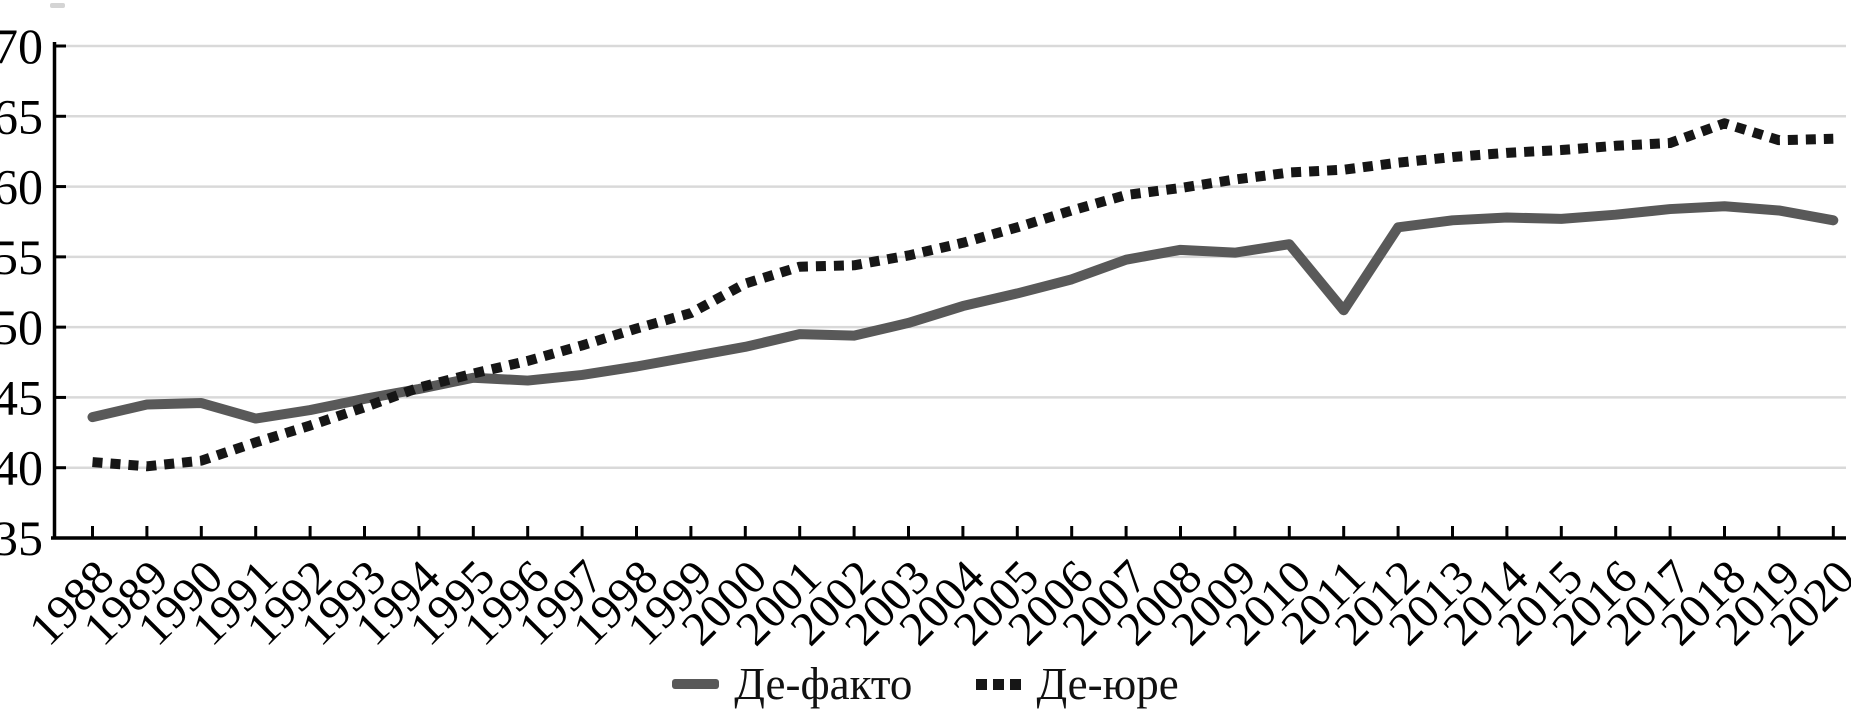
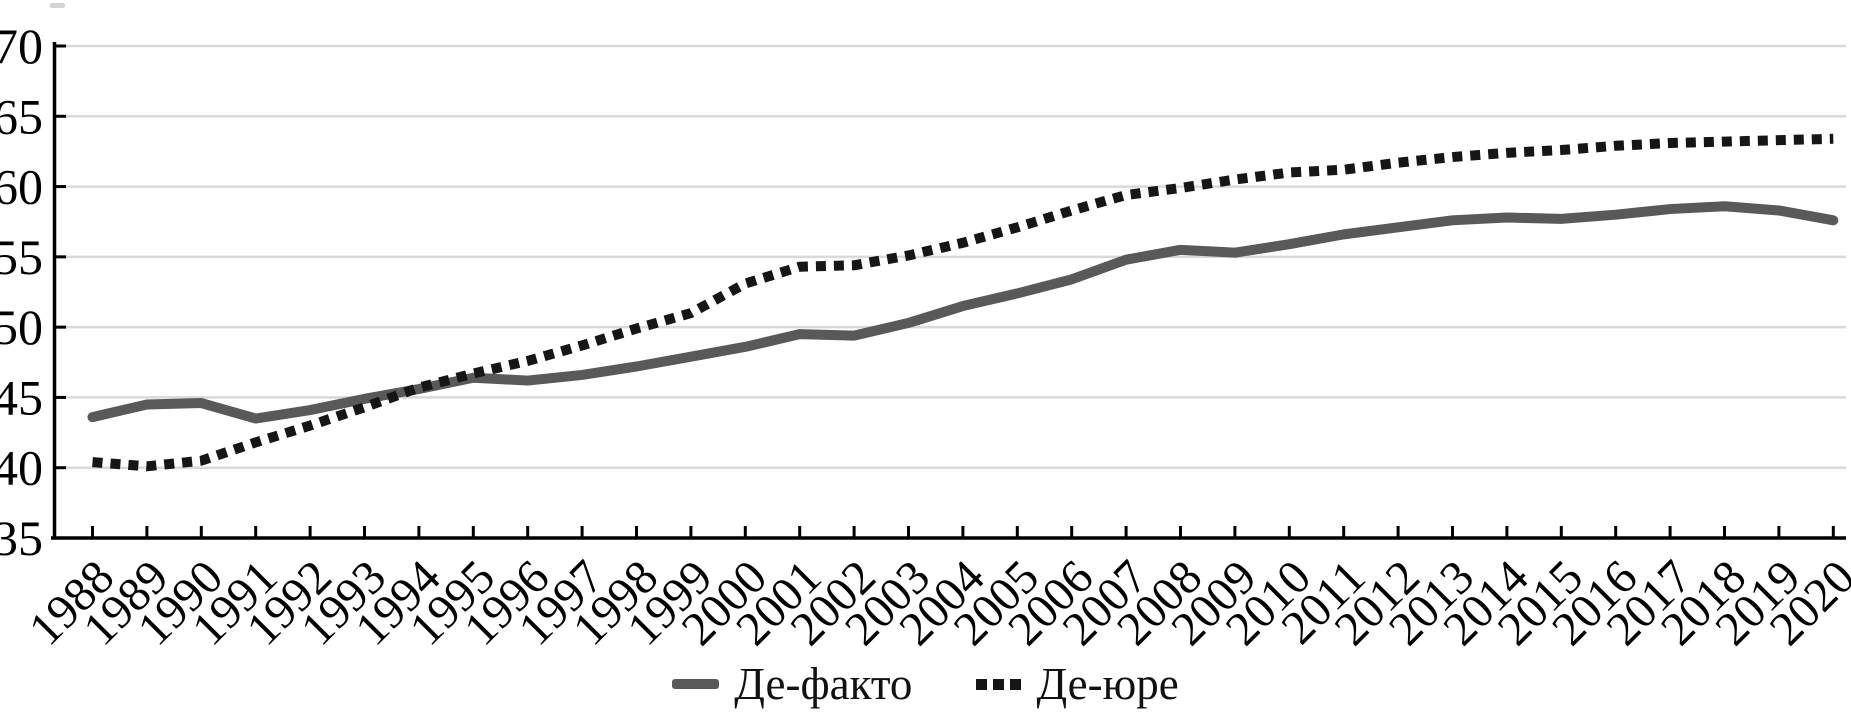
Де-факто/2011: 51.2 -> 56.6
Де-юре/2018: 64.5 -> 63.2
